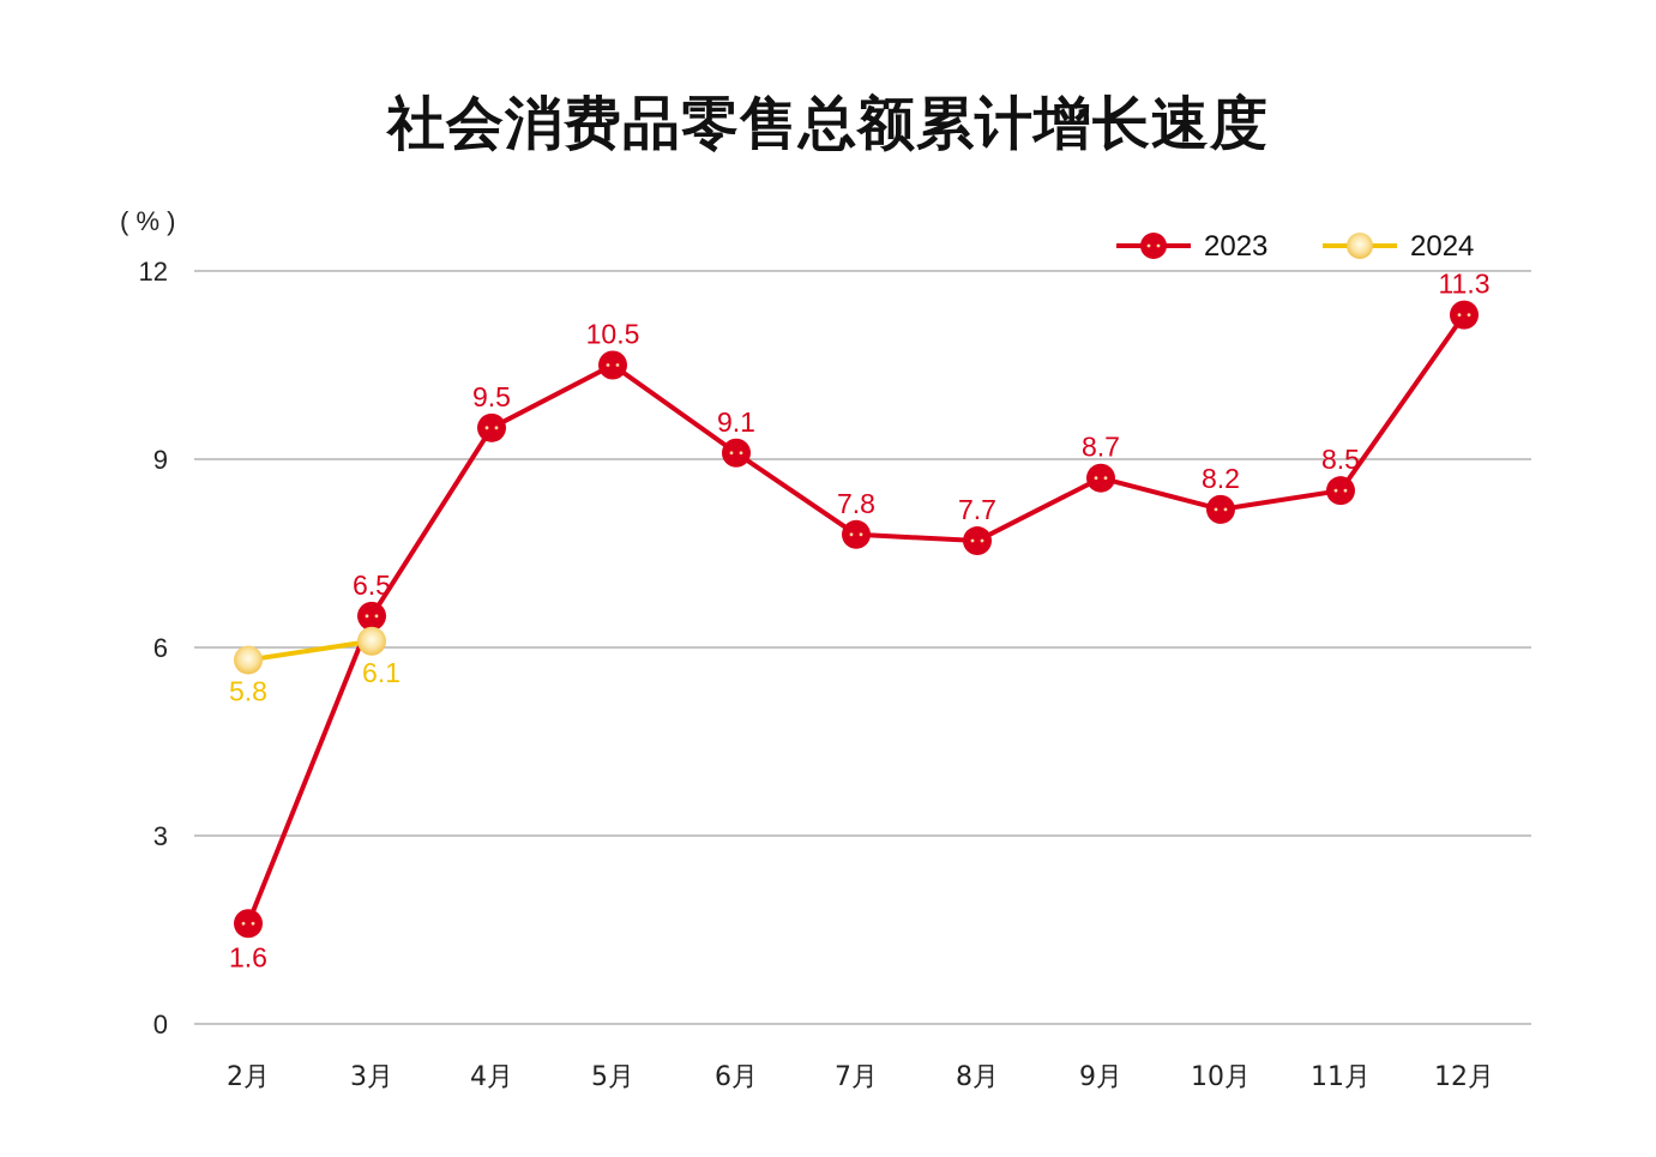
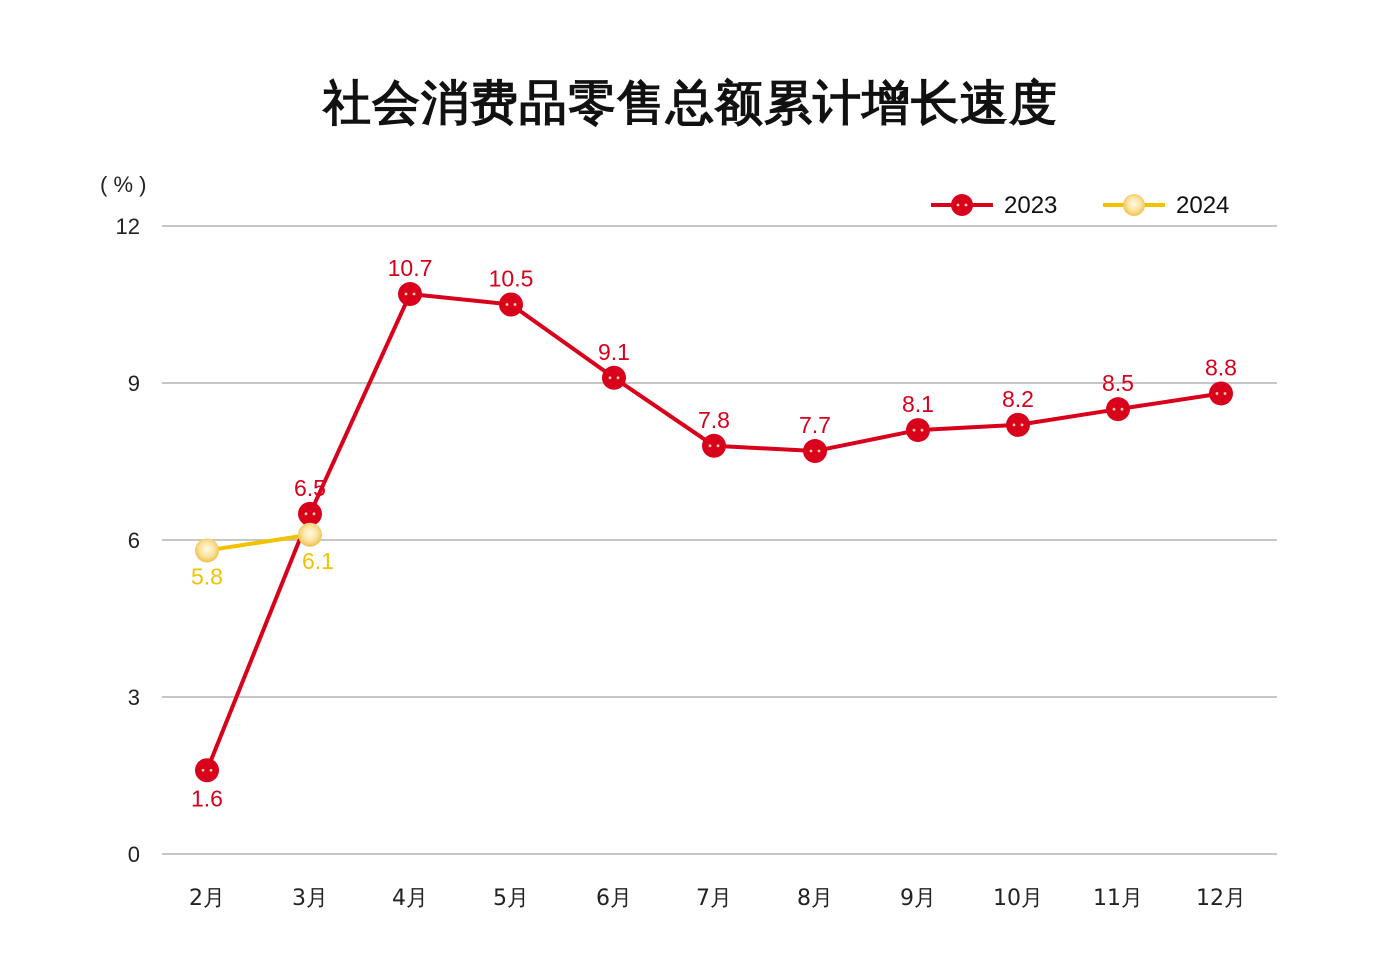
2023/4月: 9.5 -> 10.7
2023/9月: 8.7 -> 8.1
2023/12月: 11.3 -> 8.8
